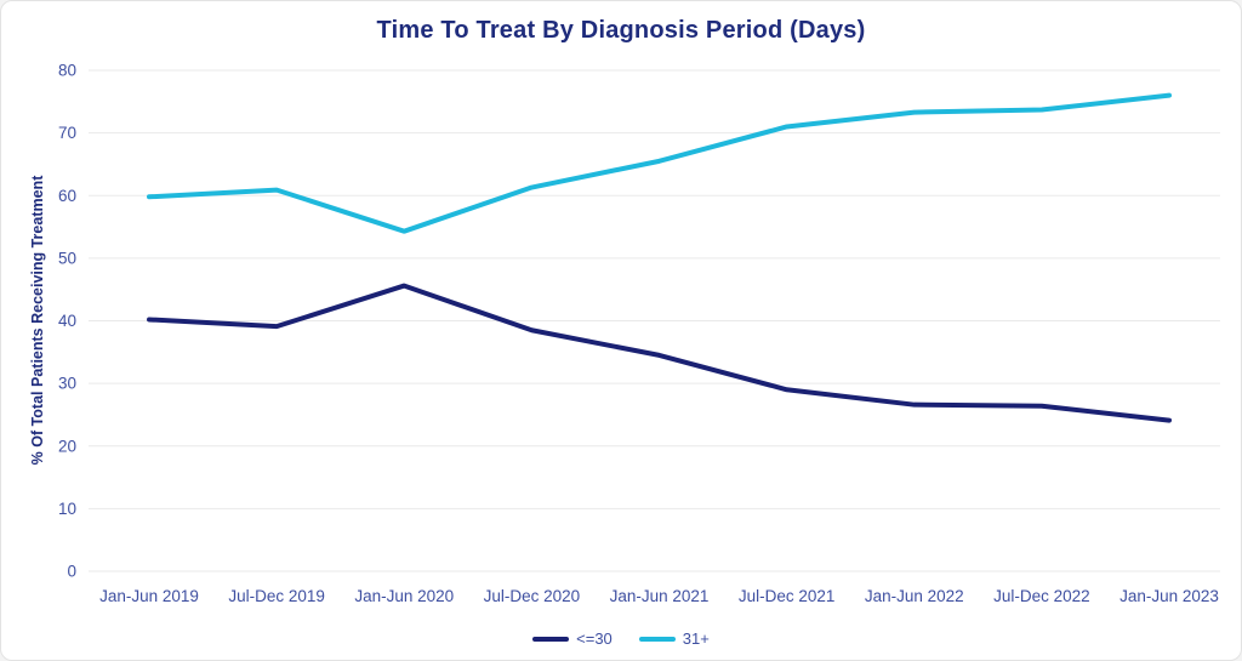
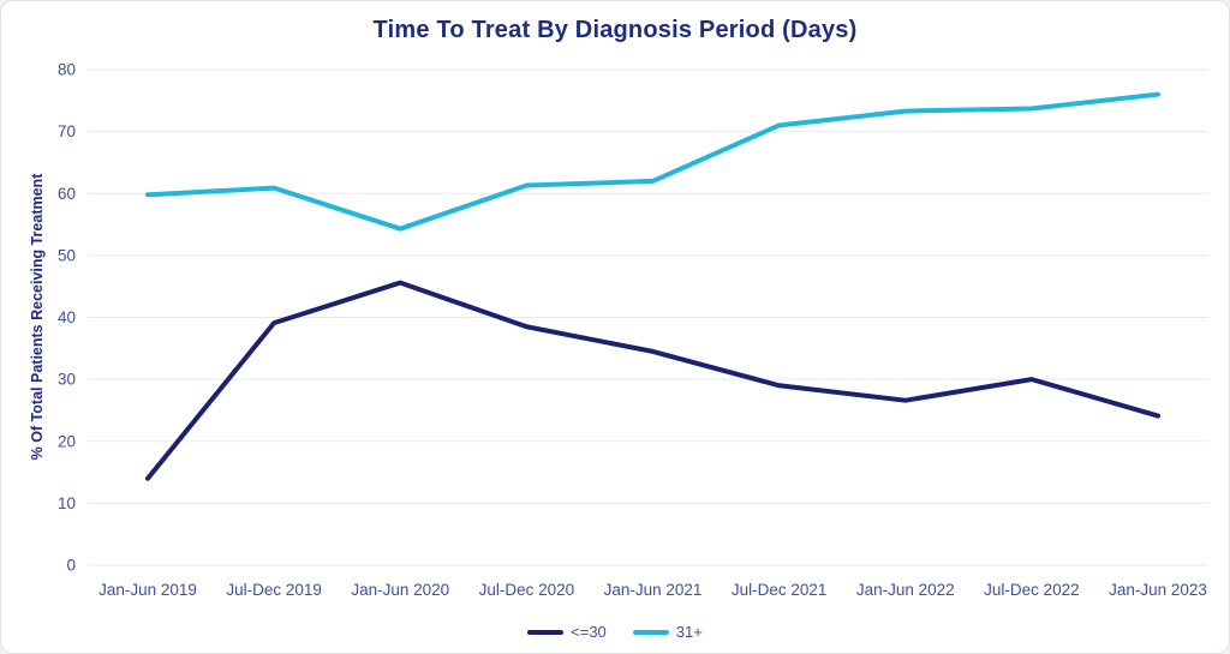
<=30/Jan-Jun 2019: 40 -> 14
31+/Jan-Jun 2021: 66 -> 62
<=30/Jul-Dec 2022: 26 -> 30
